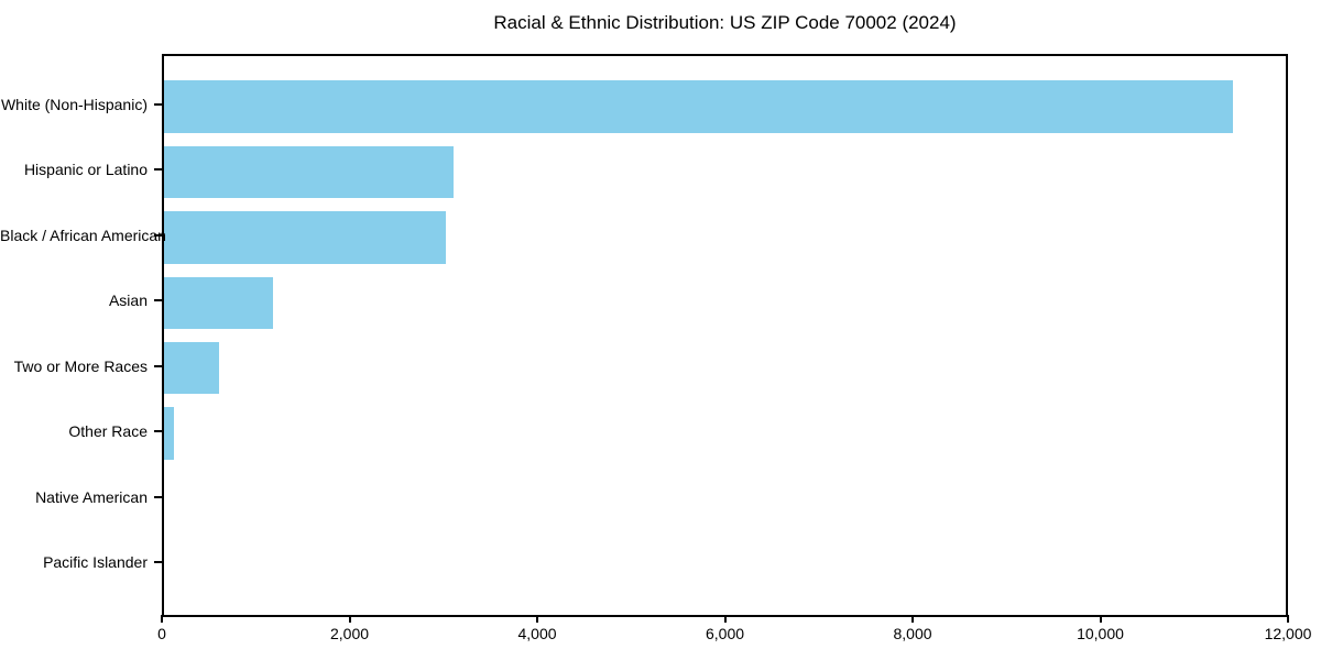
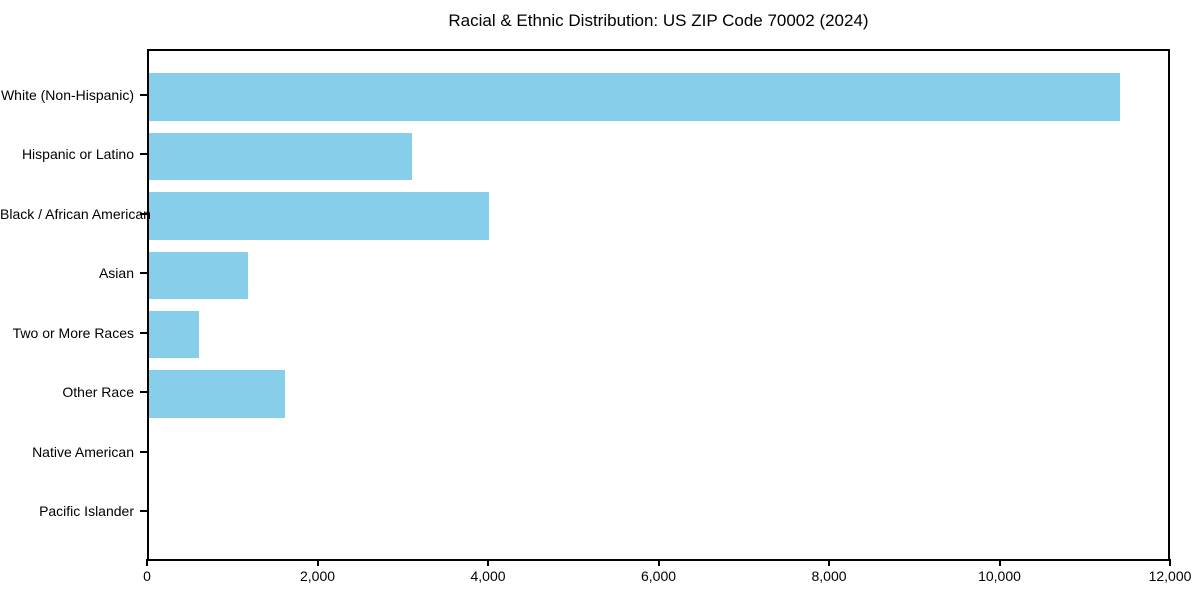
Black / African American: 3000 -> 4000
Other Race: 100 -> 1600
